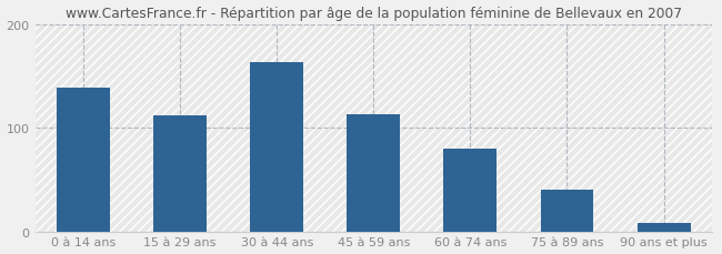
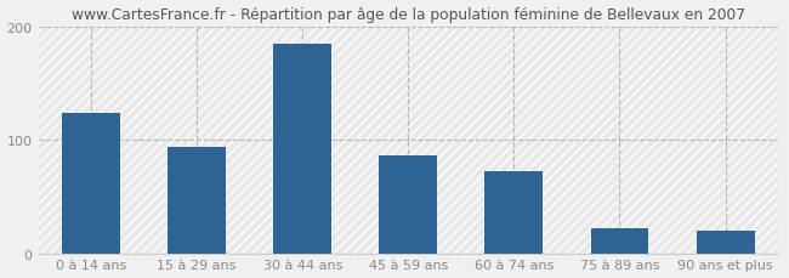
0 à 14 ans: 138 -> 124
15 à 29 ans: 112 -> 94
30 à 44 ans: 163 -> 184
45 à 59 ans: 113 -> 86
60 à 74 ans: 80 -> 72
75 à 89 ans: 40 -> 22
90 ans et plus: 8 -> 20
